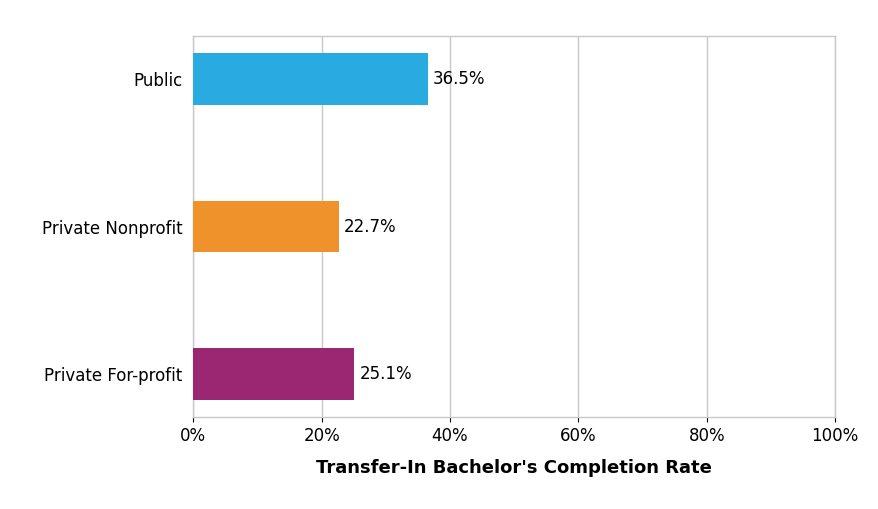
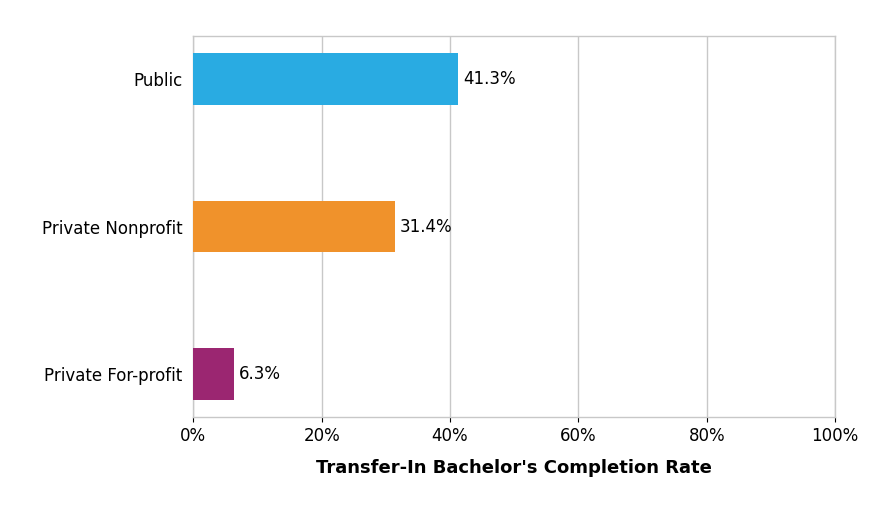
Public: 36.5% -> 41.3%
Private Nonprofit: 22.7% -> 31.4%
Private For-profit: 25.1% -> 6.3%
